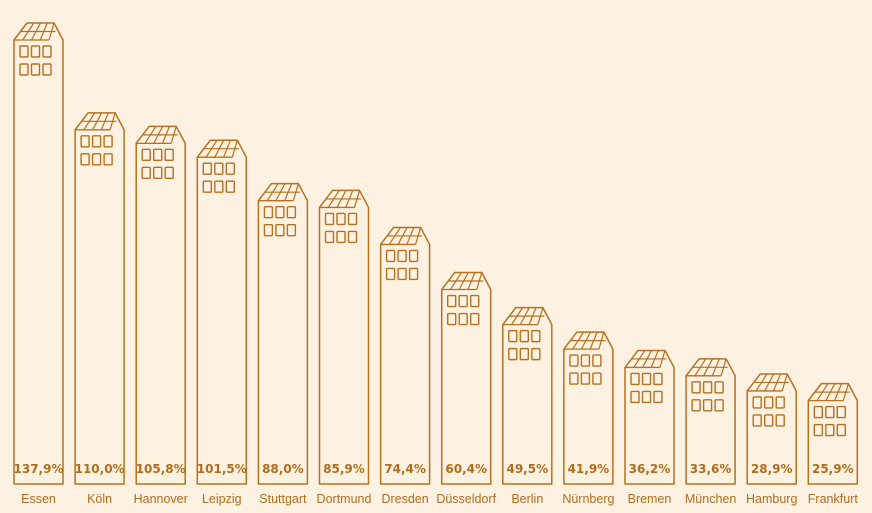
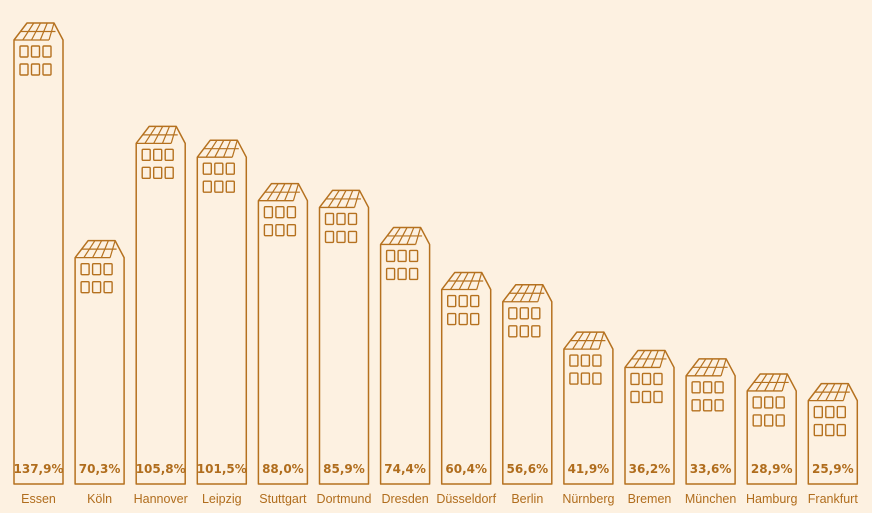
Köln: 110,0% -> 70,3%
Berlin: 49,5% -> 56,6%
